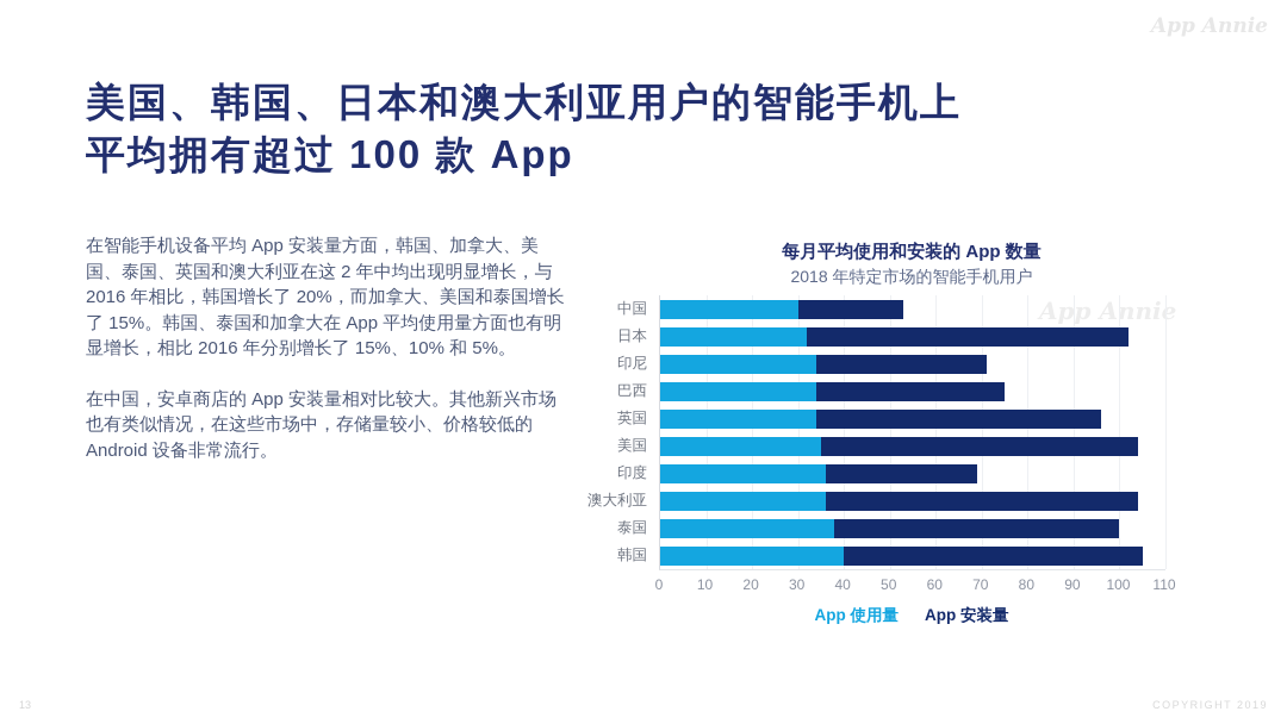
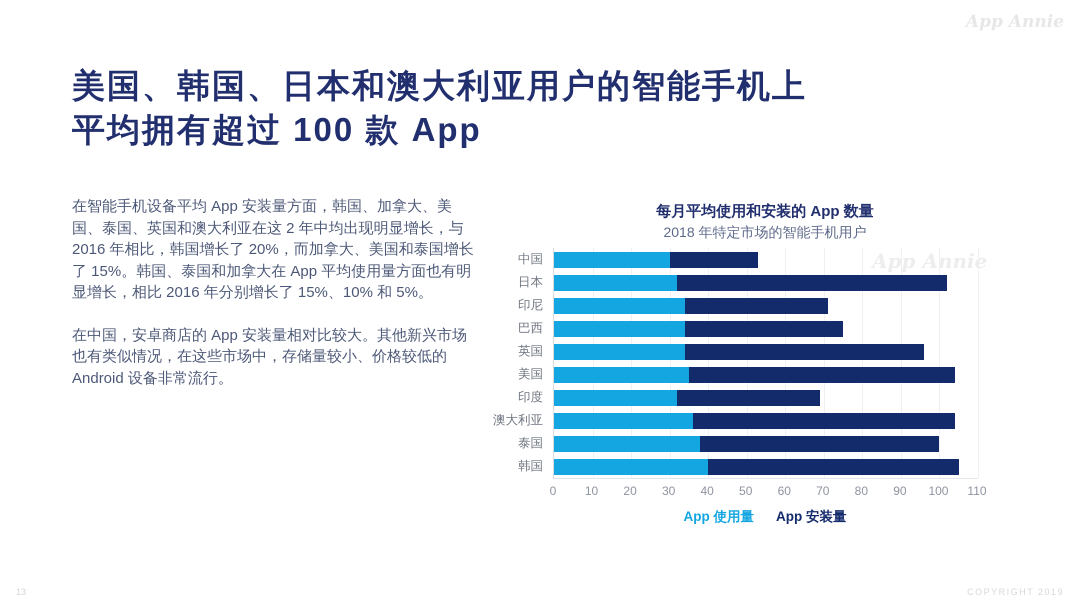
App 使用量/印度: 36 -> 32
